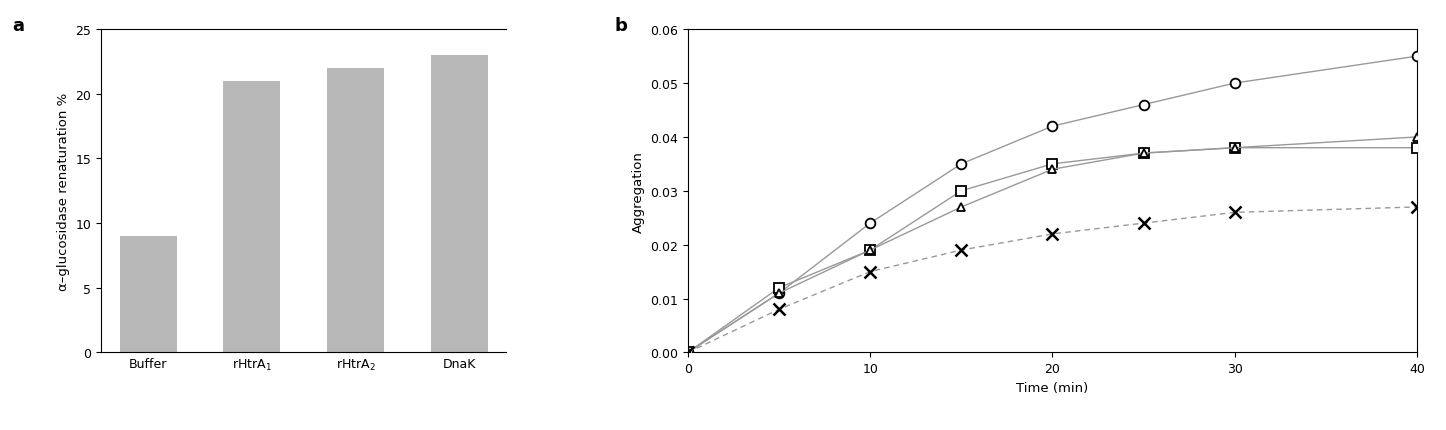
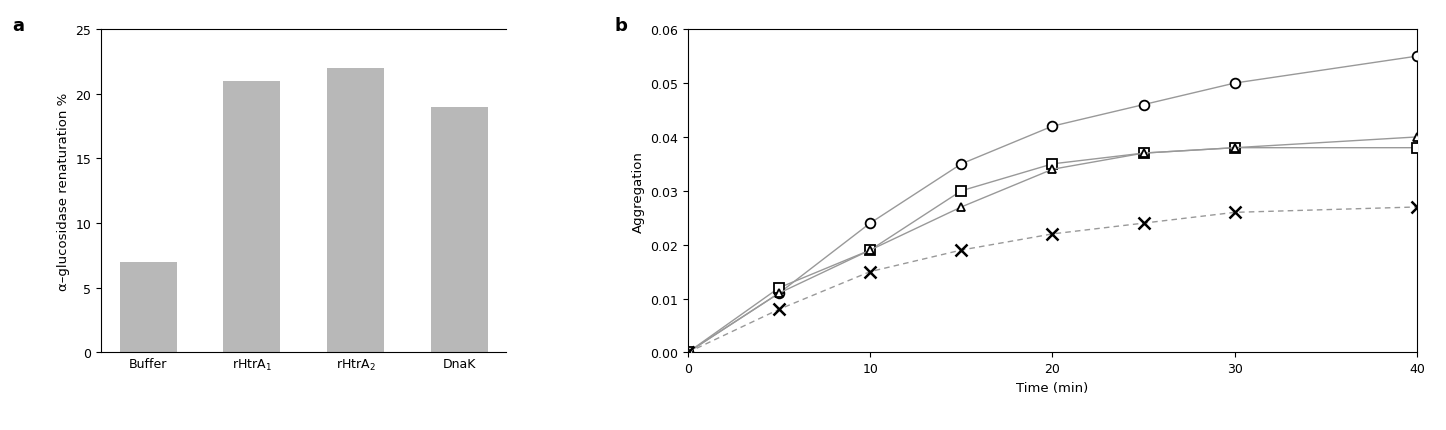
Buffer: 9 -> 7
DnaK: 23 -> 19
